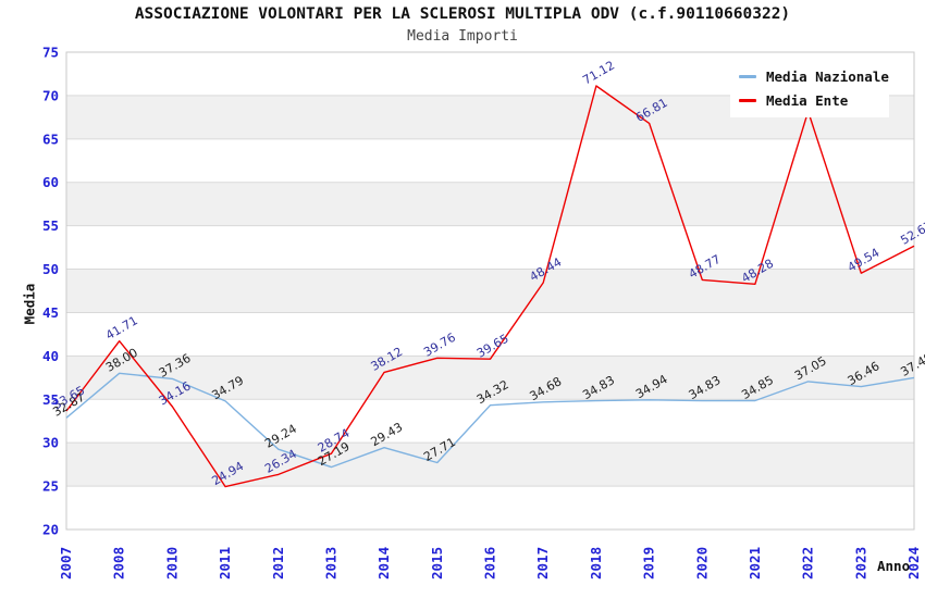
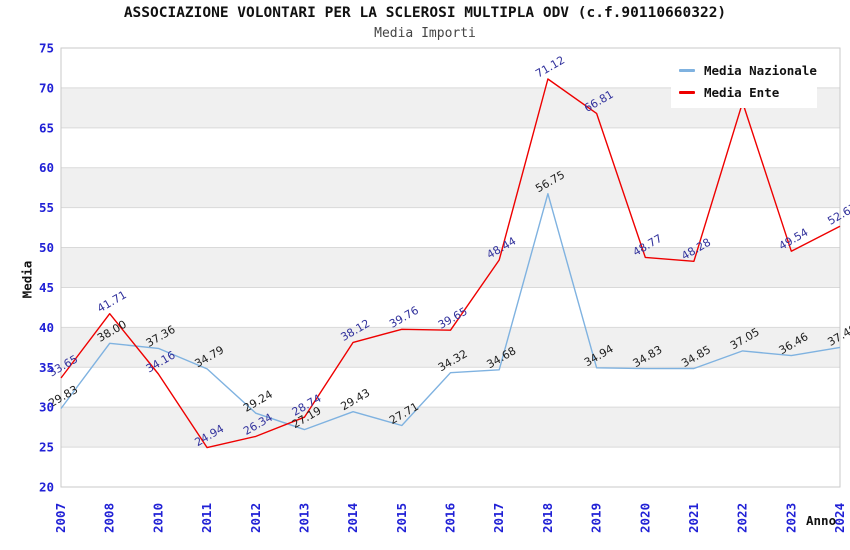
Media Nazionale/2007: 32.87 -> 29.83
Media Nazionale/2018: 34.83 -> 56.75
